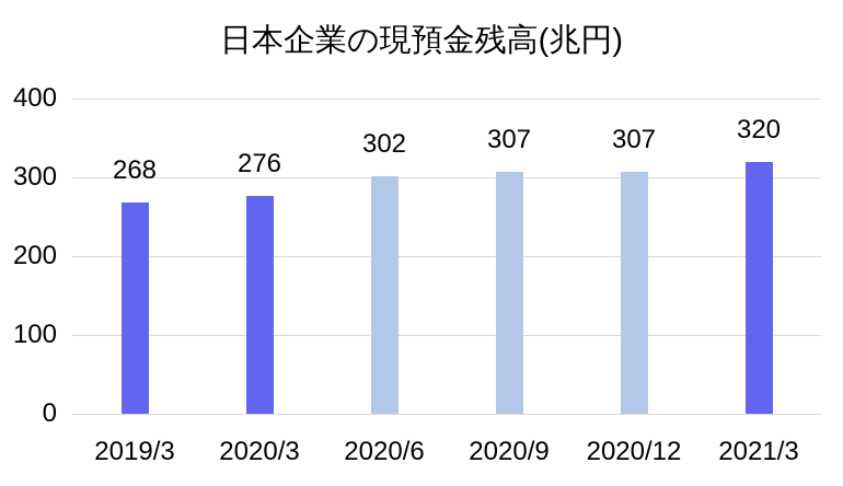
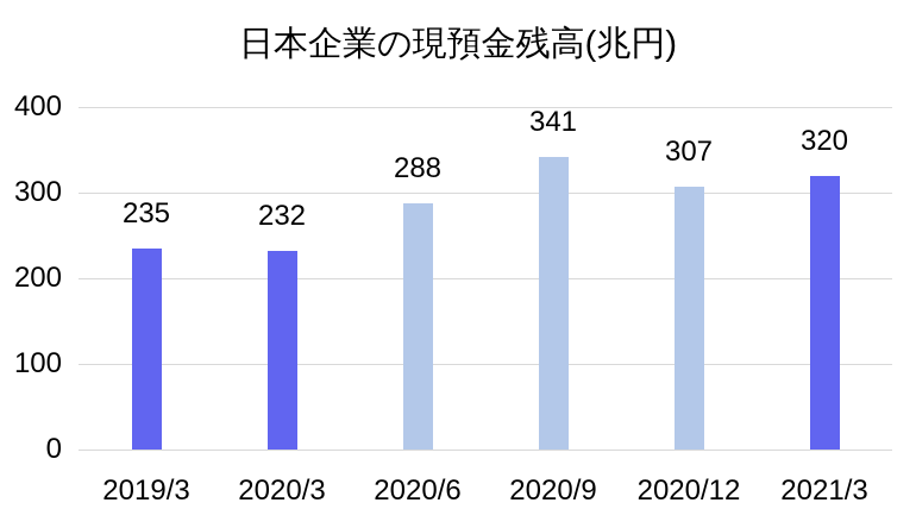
2019/3: 268 -> 235
2020/3: 276 -> 232
2020/6: 302 -> 288
2020/9: 307 -> 341
